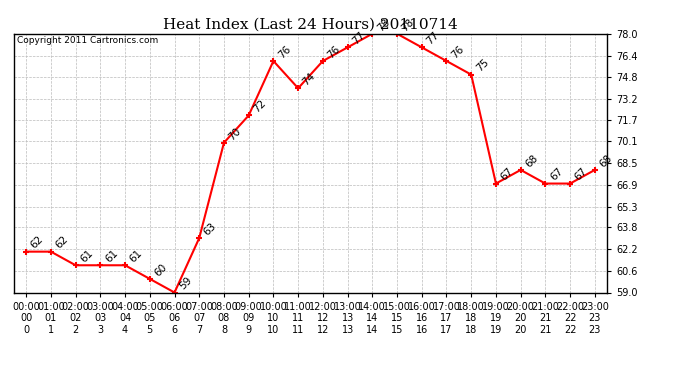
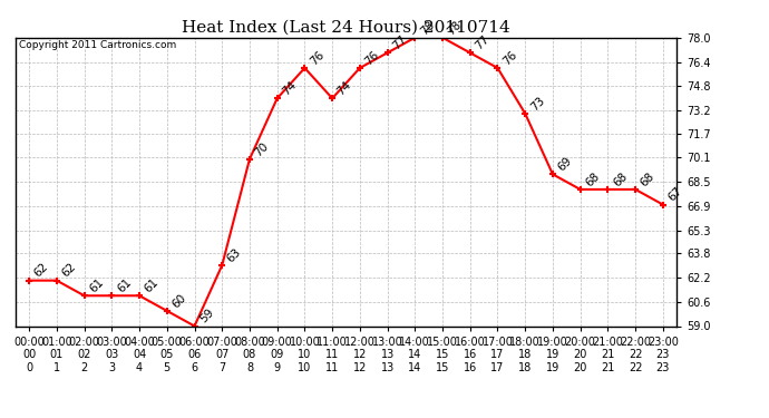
09:00 09 9: 72 -> 74
18:00 18 18: 75 -> 73
19:00 19 19: 67 -> 69
21:00 21 21: 67 -> 68
22:00 22 22: 67 -> 68
23:00 23 23: 68 -> 67
